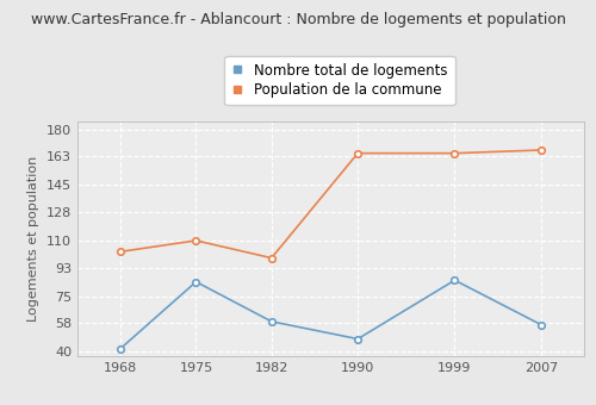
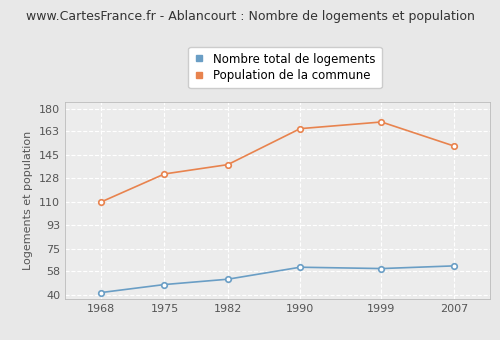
Population de la commune/1968: 103 -> 110
Nombre total de logements/1975: 84 -> 48
Population de la commune/1975: 110 -> 131
Nombre total de logements/1982: 59 -> 52
Population de la commune/1982: 99 -> 138
Nombre total de logements/1990: 48 -> 61
Nombre total de logements/1999: 85 -> 60
Population de la commune/1999: 165 -> 170
Nombre total de logements/2007: 57 -> 62
Population de la commune/2007: 167 -> 152
